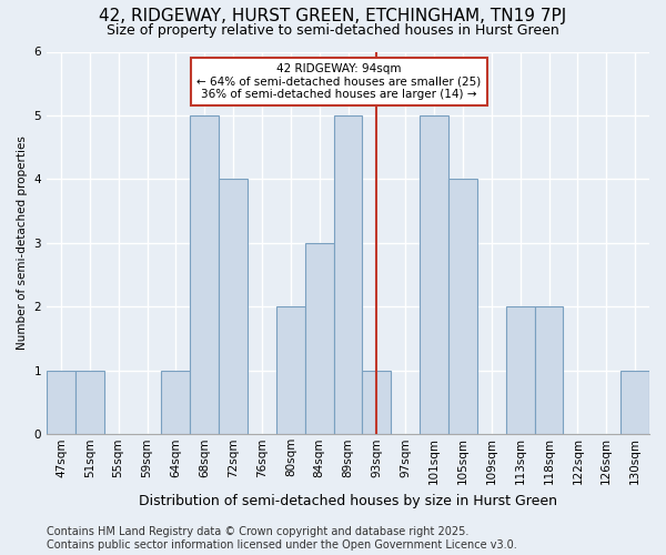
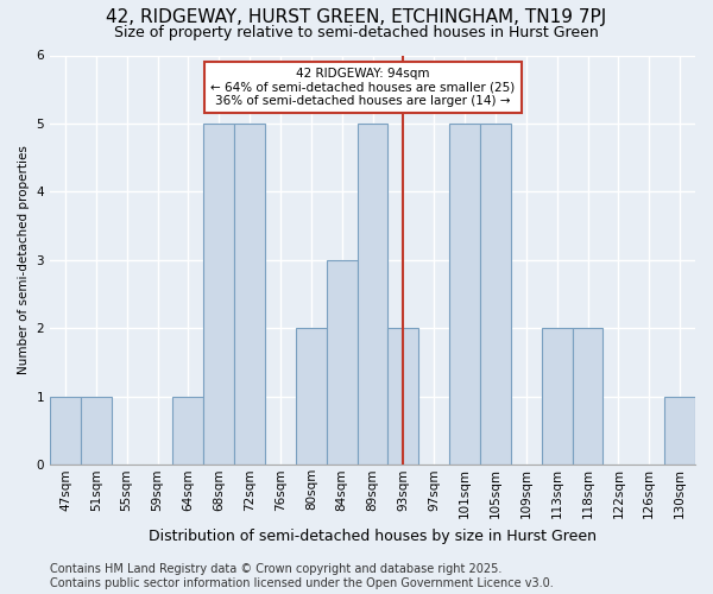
72sqm: 4 -> 5
93sqm: 1 -> 2
105sqm: 4 -> 5
